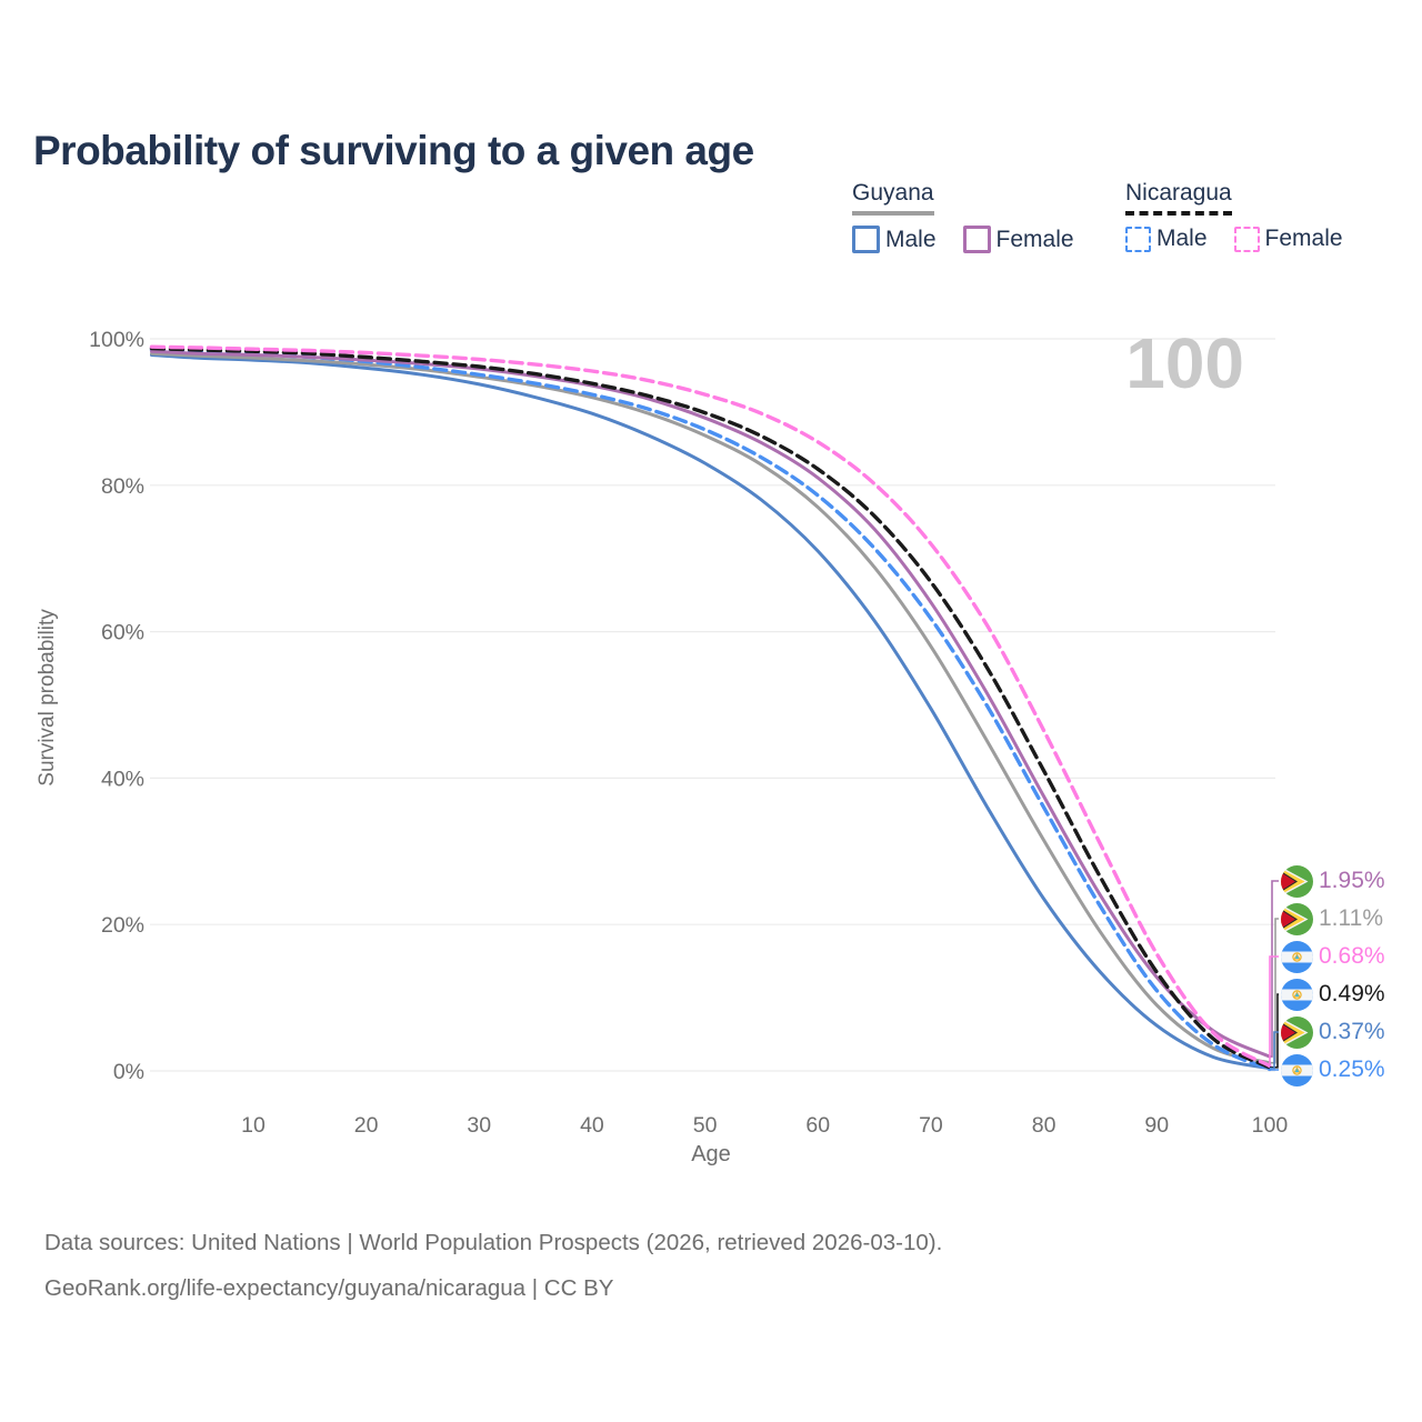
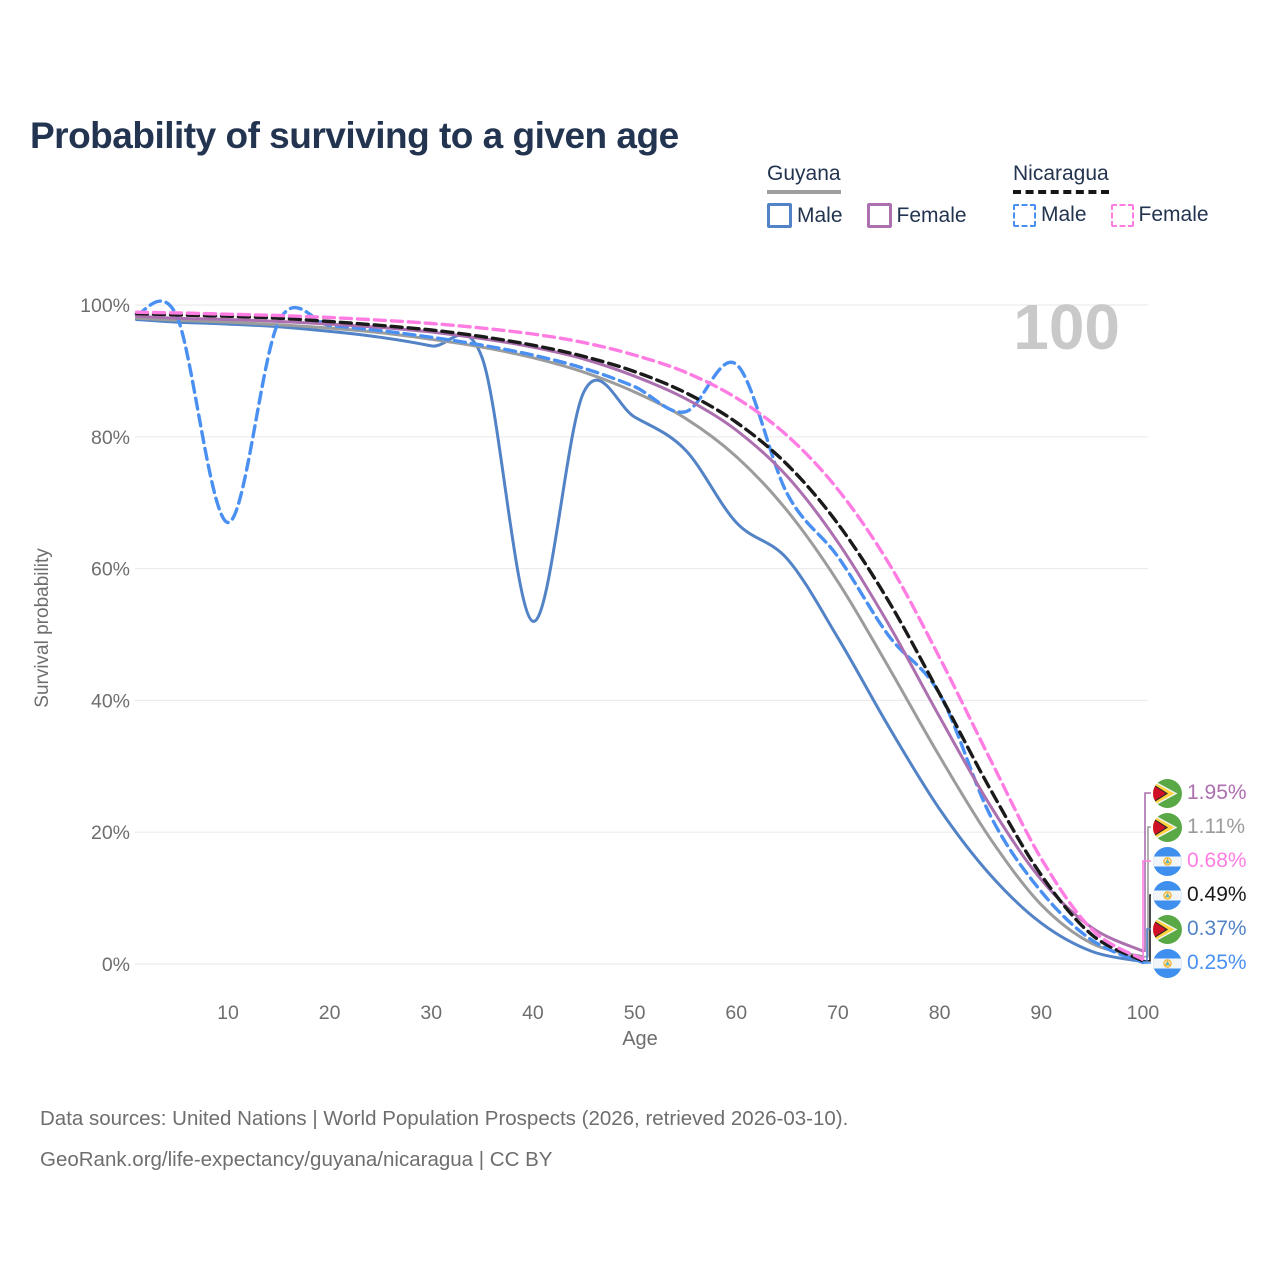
Nicaragua Male/10: 98% -> 67%
Guyana Male/40: 90% -> 52%
Guyana Male/60: 71% -> 67%
Nicaragua Male/60: 79% -> 91%
Nicaragua Male/80: 36% -> 41%
